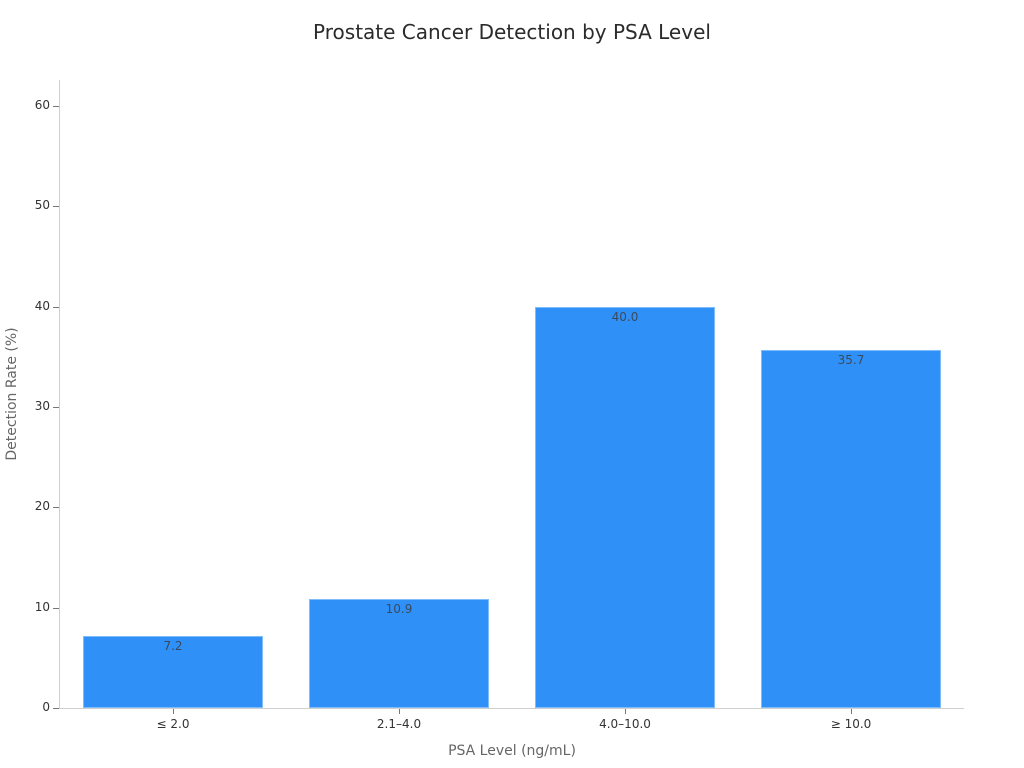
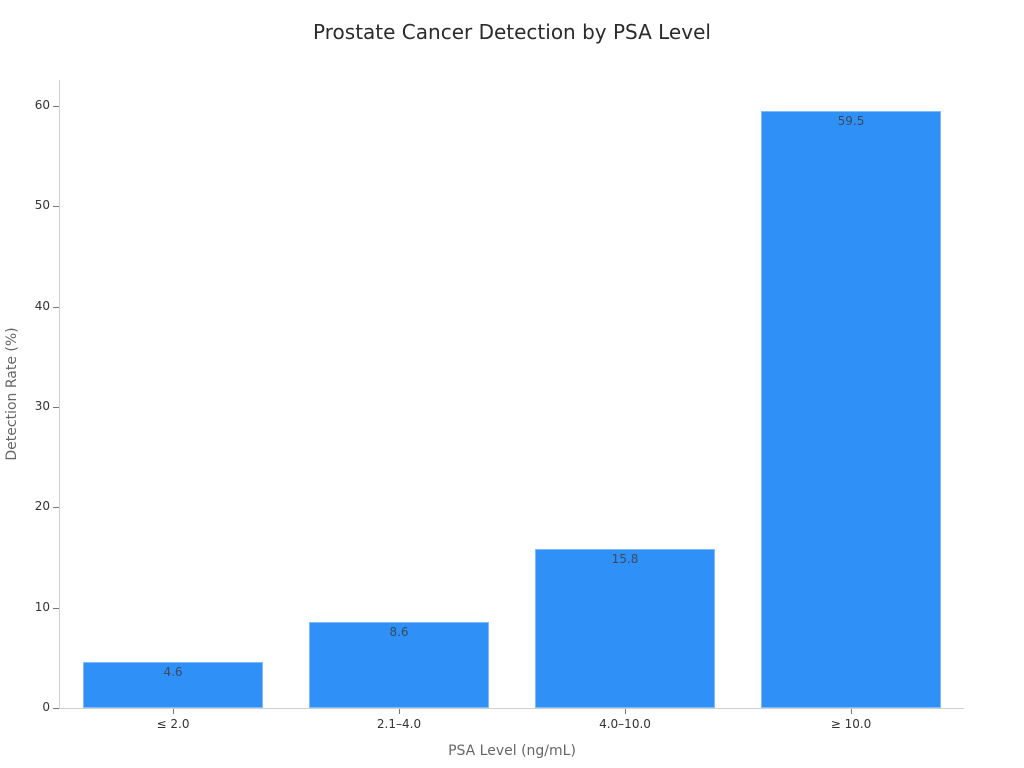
≤ 2.0: 7.2 -> 4.6
2.1–4.0: 10.9 -> 8.6
4.0–10.0: 40.0 -> 15.8
≥ 10.0: 35.7 -> 59.5
